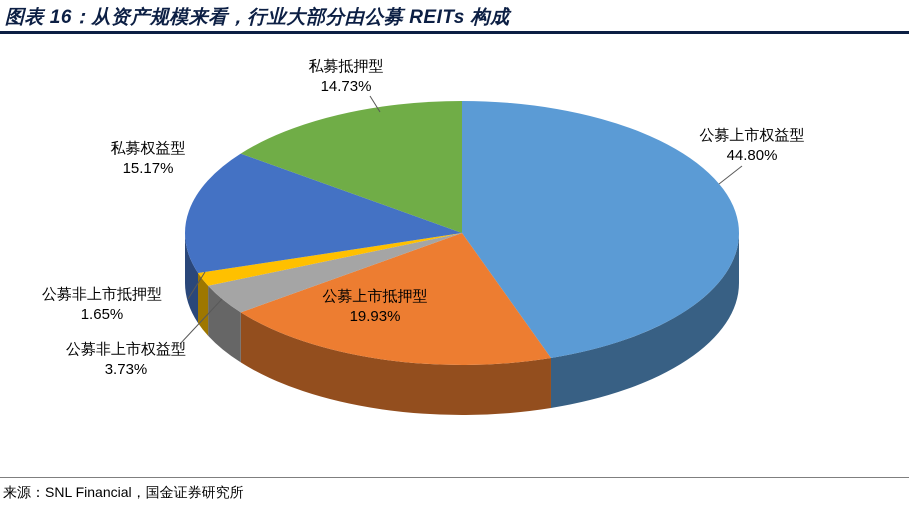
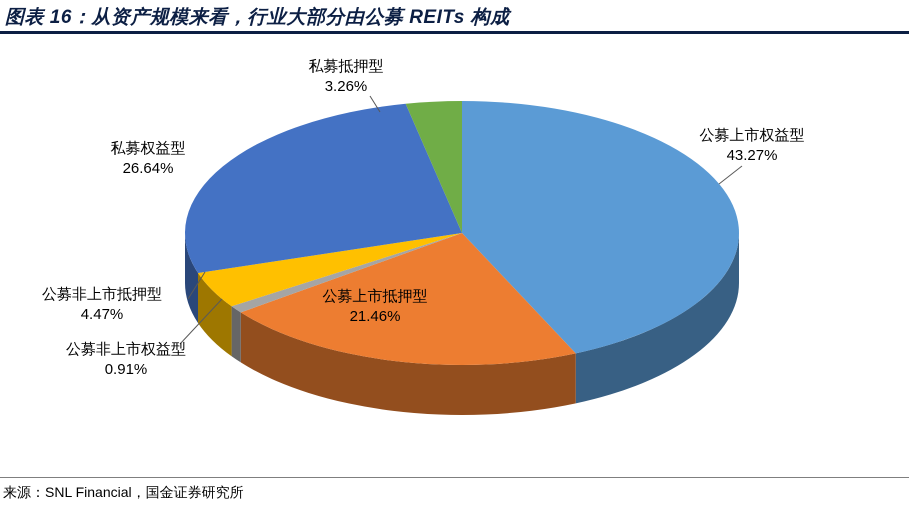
公募上市权益型: 44.80% -> 43.27%
公募上市抵押型: 19.93% -> 21.46%
公募非上市权益型: 3.73% -> 0.91%
公募非上市抵押型: 1.65% -> 4.47%
私募权益型: 15.17% -> 26.64%
私募抵押型: 14.73% -> 3.26%
